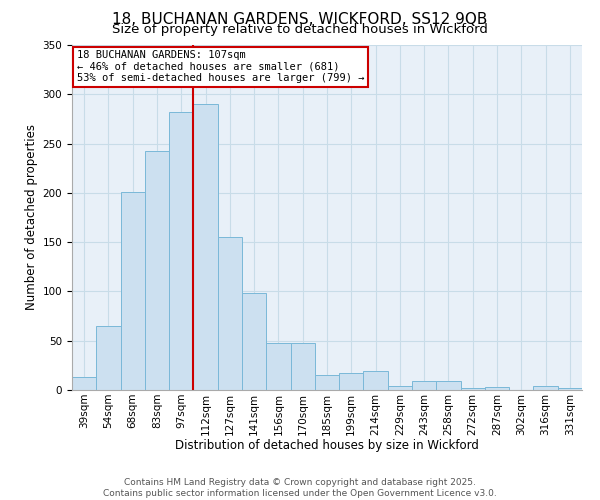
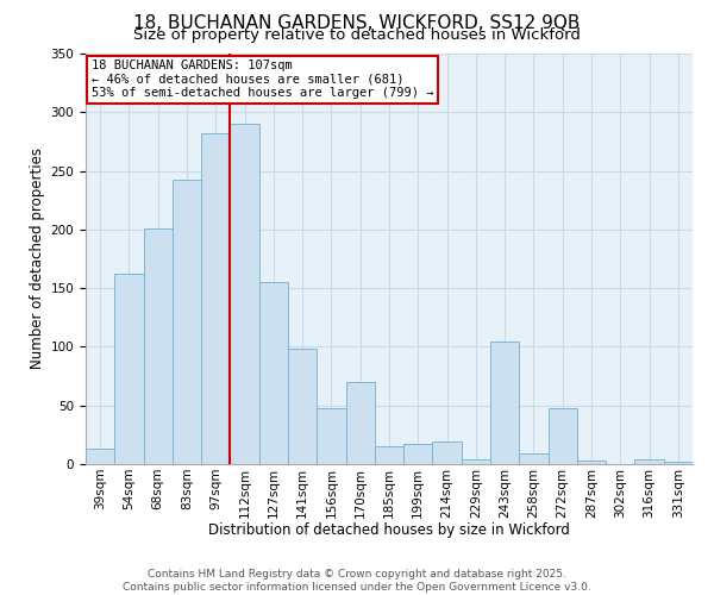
54sqm: 65 -> 162
170sqm: 48 -> 70
243sqm: 9 -> 104
272sqm: 2 -> 48
